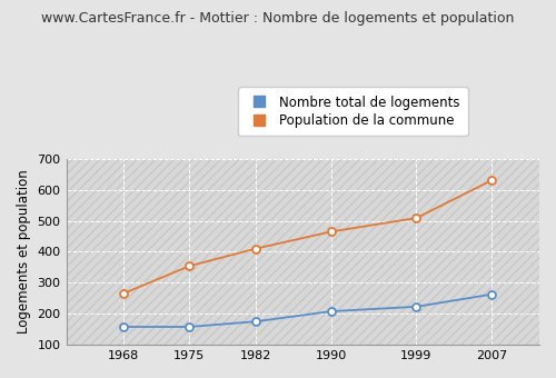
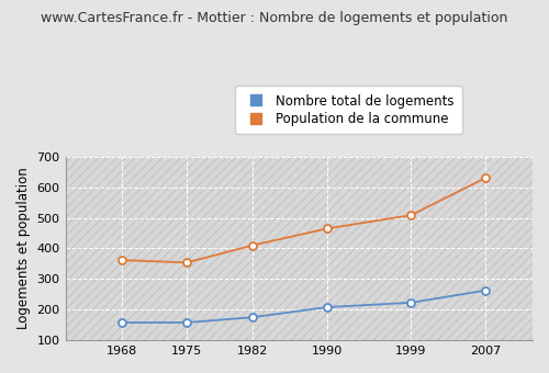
Population de la commune/1968: 265 -> 362
